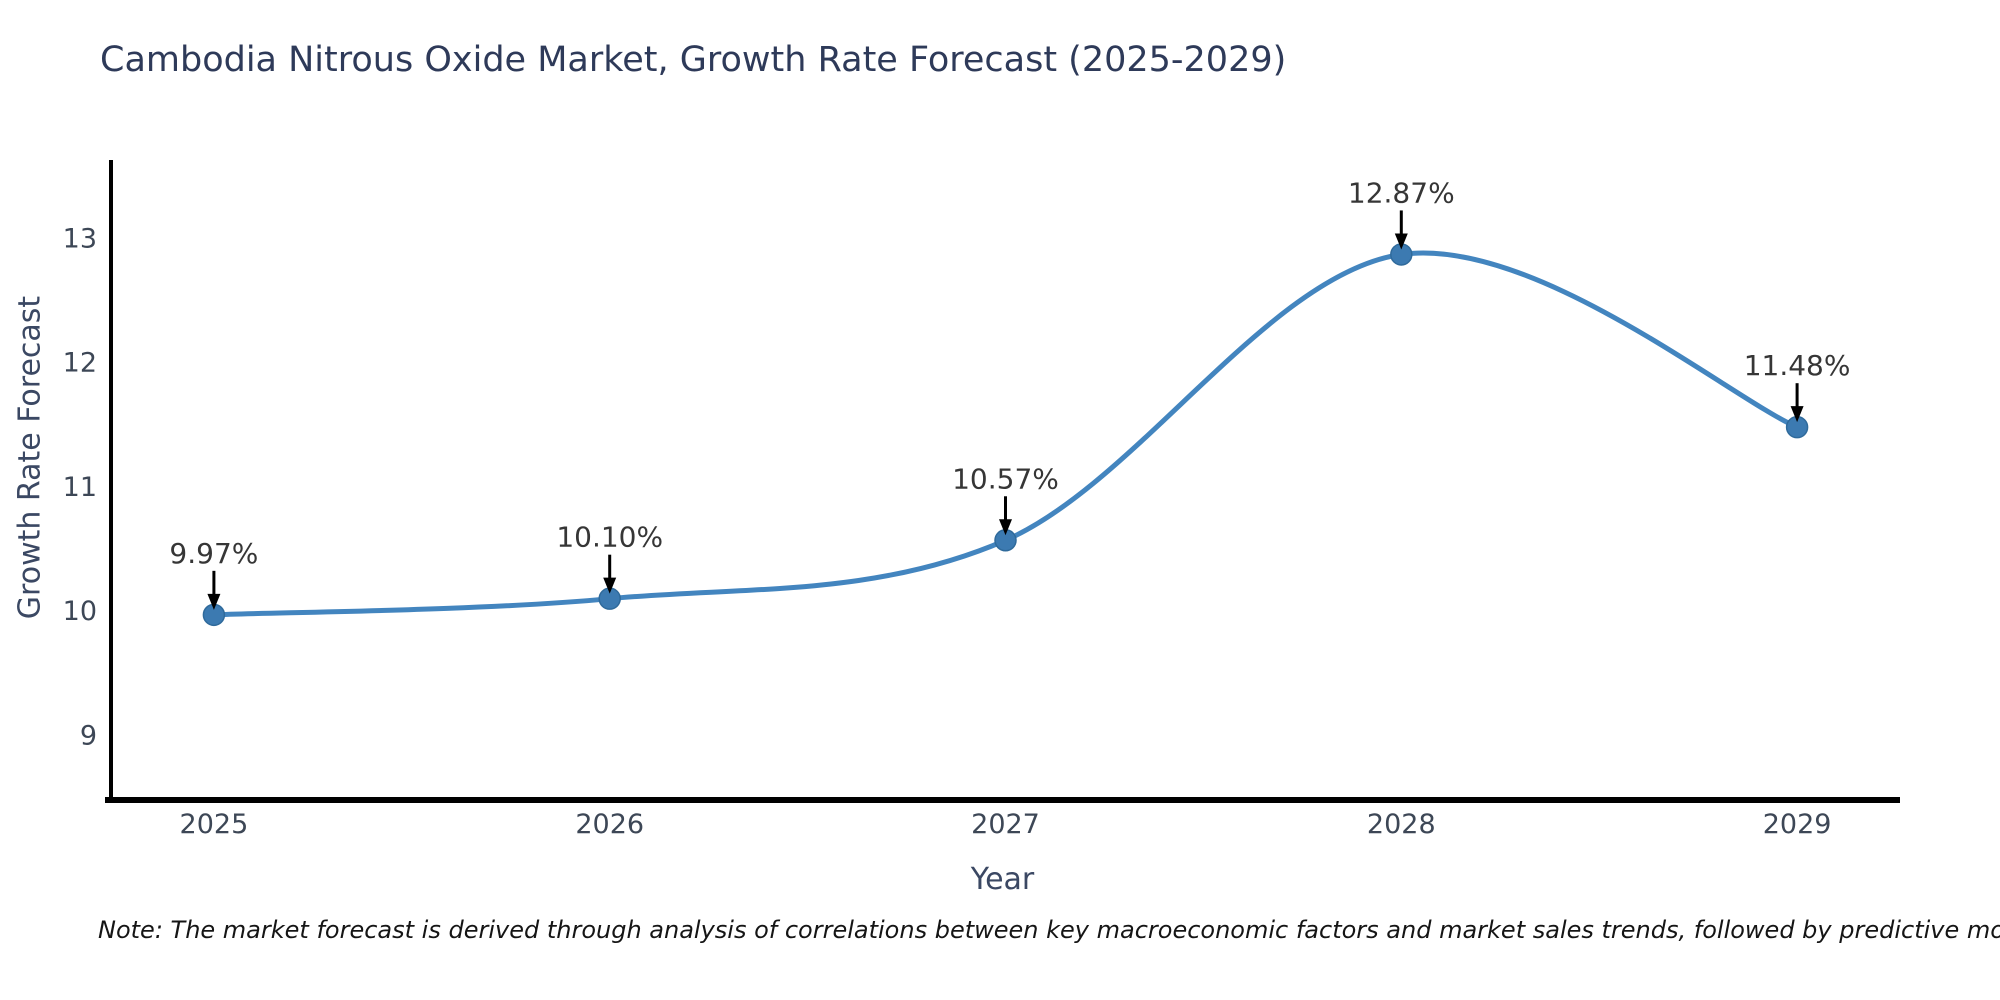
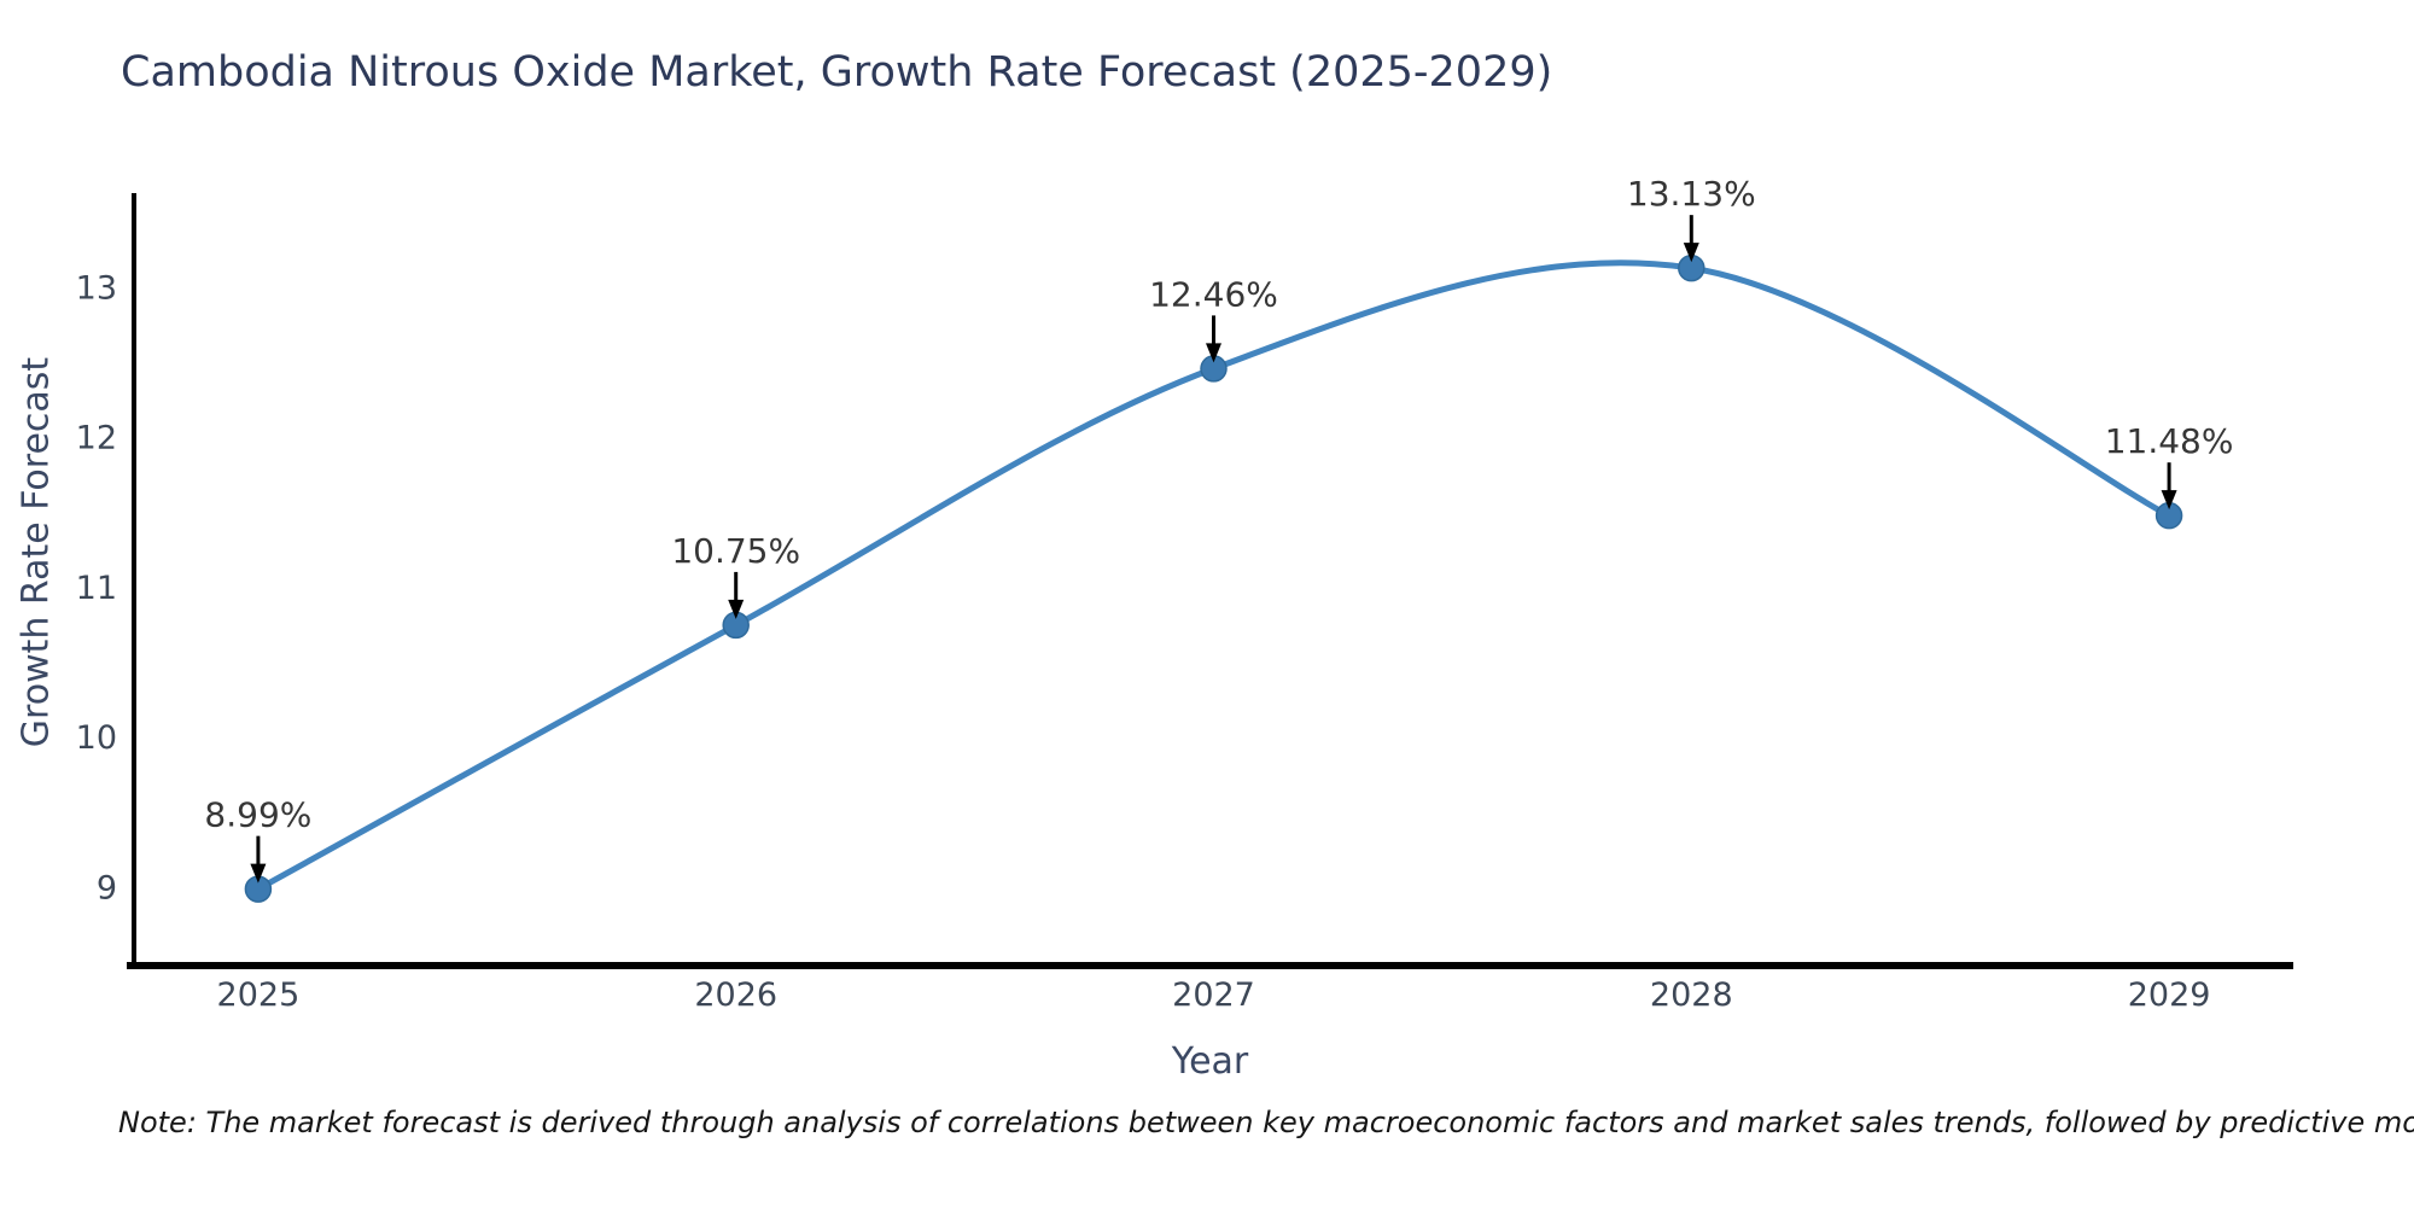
2025: 9.97% -> 8.99%
2026: 10.10% -> 10.75%
2027: 10.57% -> 12.46%
2028: 12.87% -> 13.13%
